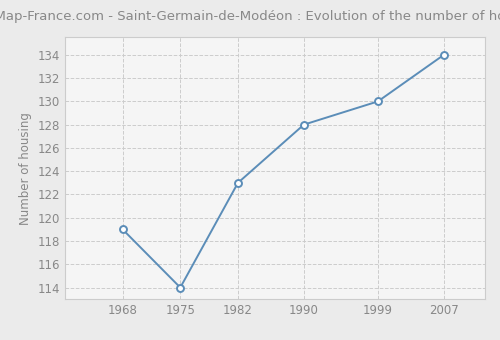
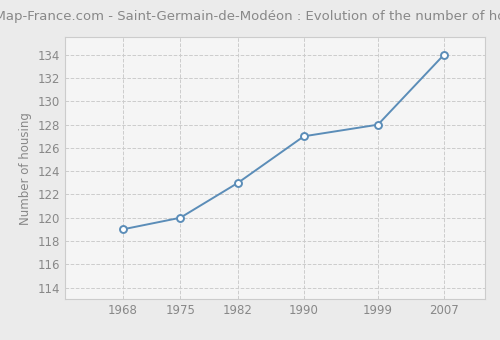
1975: 114 -> 120
1990: 128 -> 127
1999: 130 -> 128
